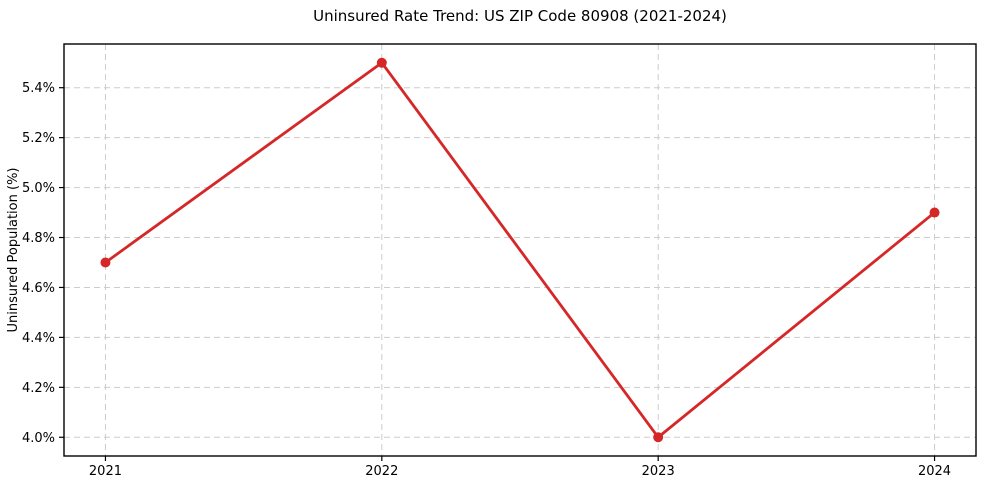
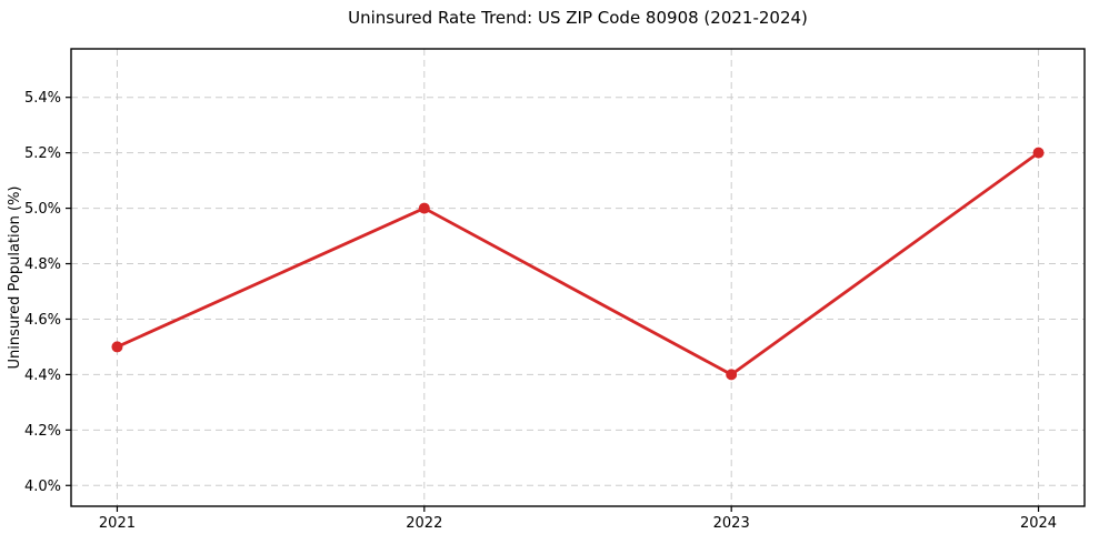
2021: 4.7% -> 4.5%
2022: 5.5% -> 5.0%
2023: 4.0% -> 4.4%
2024: 4.9% -> 5.2%
